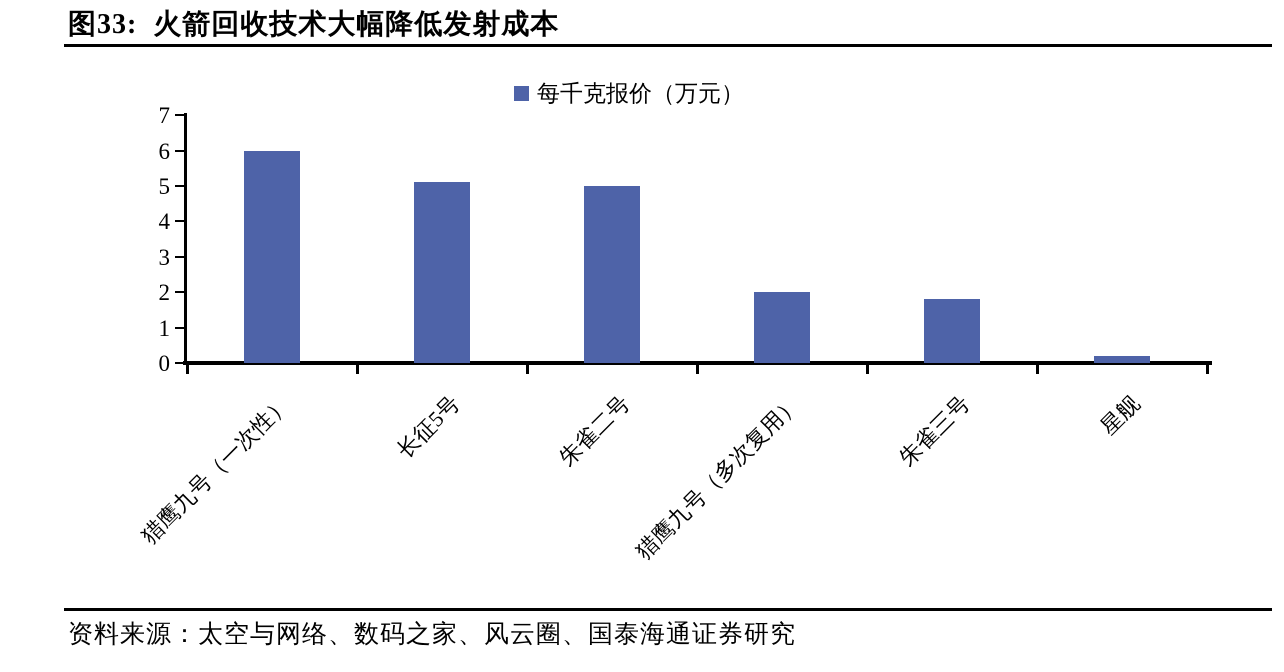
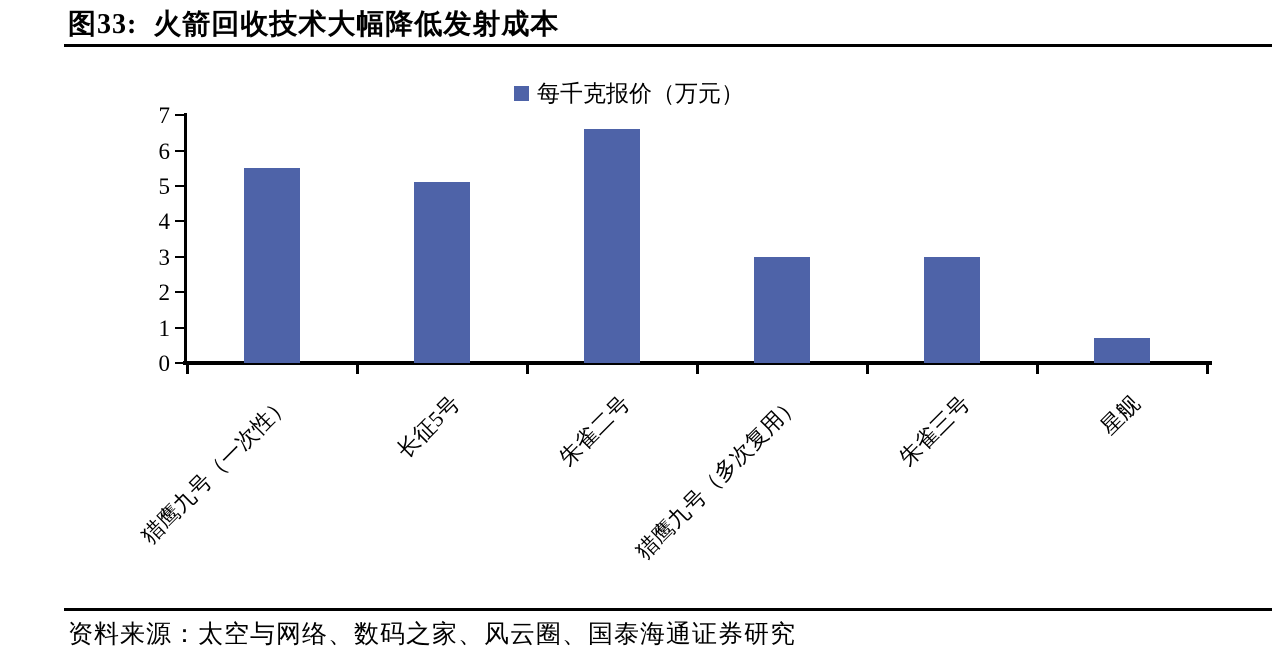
猎鹰九号（一次性）: 6.0 -> 5.5
朱雀二号: 5.0 -> 6.6
猎鹰九号（多次复用）: 2.0 -> 3.0
朱雀三号: 1.8 -> 3.0
星舰: 0.2 -> 0.7
